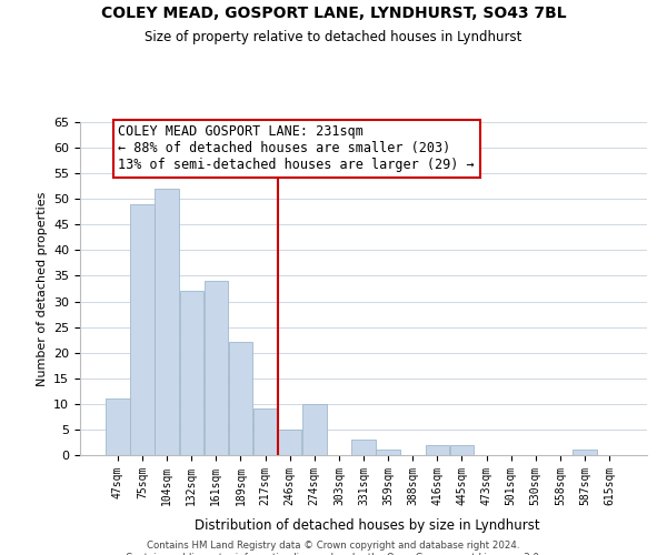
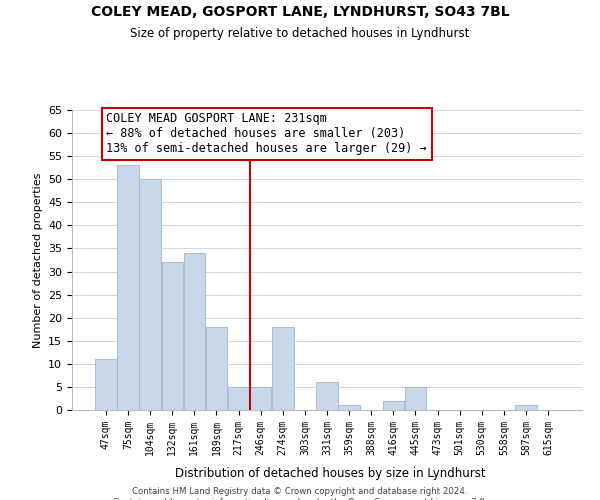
75sqm: 49 -> 53
104sqm: 52 -> 50
189sqm: 22 -> 18
217sqm: 9 -> 5
274sqm: 10 -> 18
331sqm: 3 -> 6
445sqm: 2 -> 5
